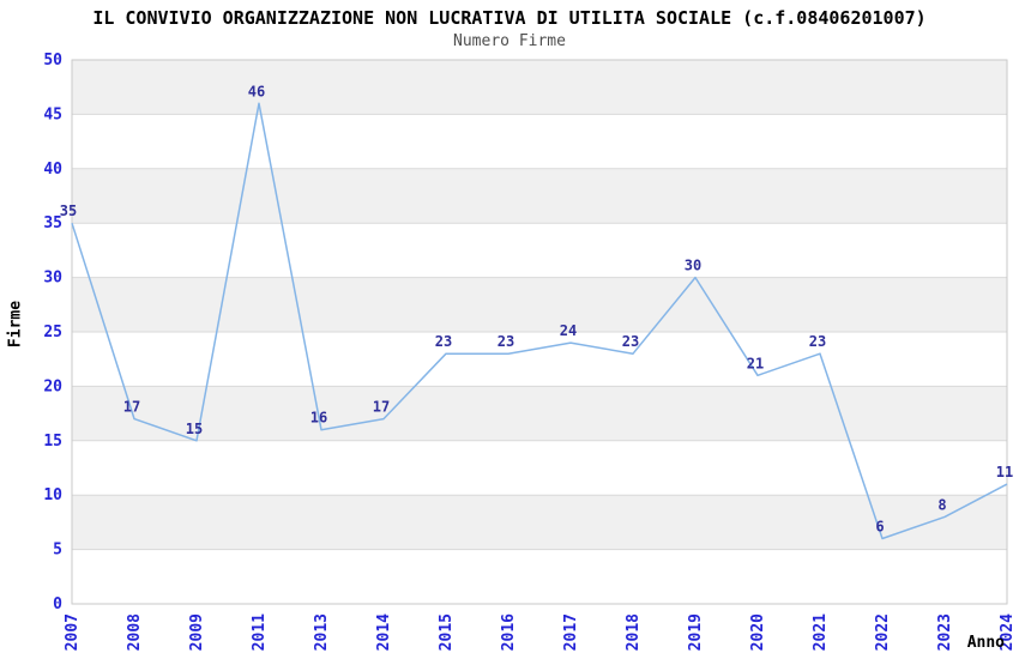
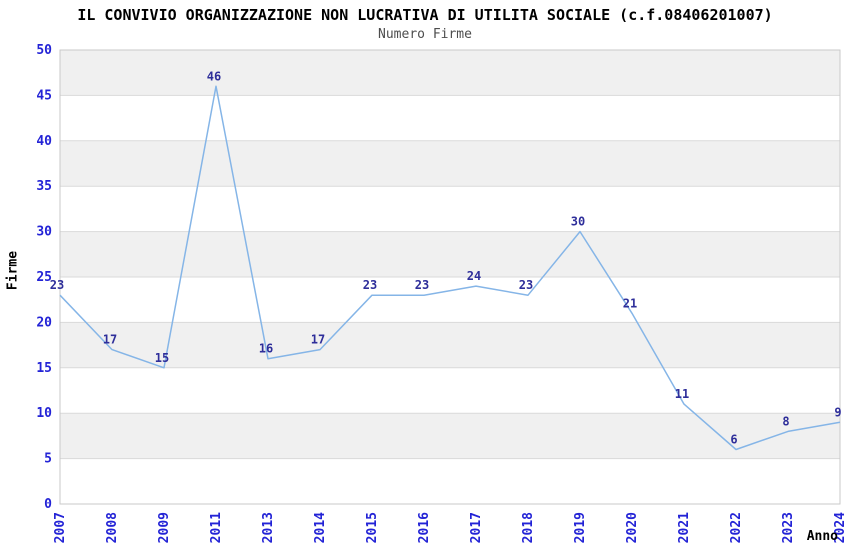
2007: 35 -> 23
2021: 23 -> 11
2024: 11 -> 9
